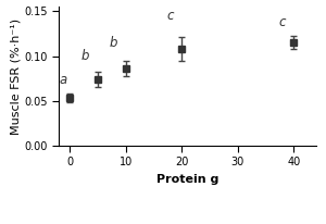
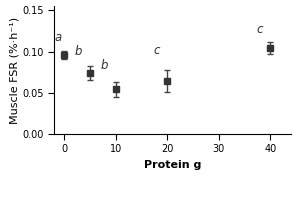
0: 0.053 -> 0.096
10: 0.086 -> 0.054
20: 0.108 -> 0.064
40: 0.115 -> 0.104
